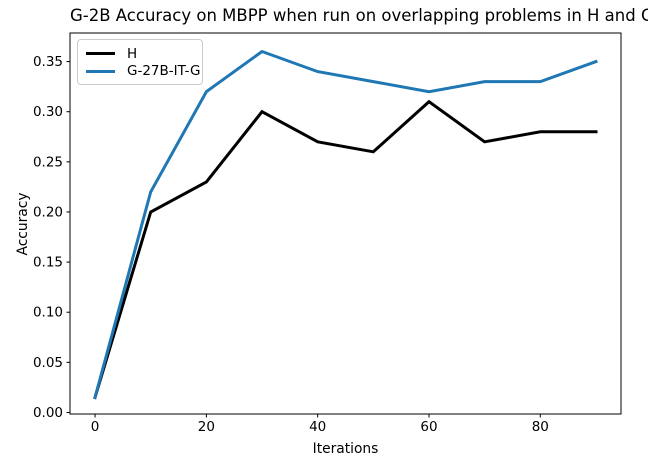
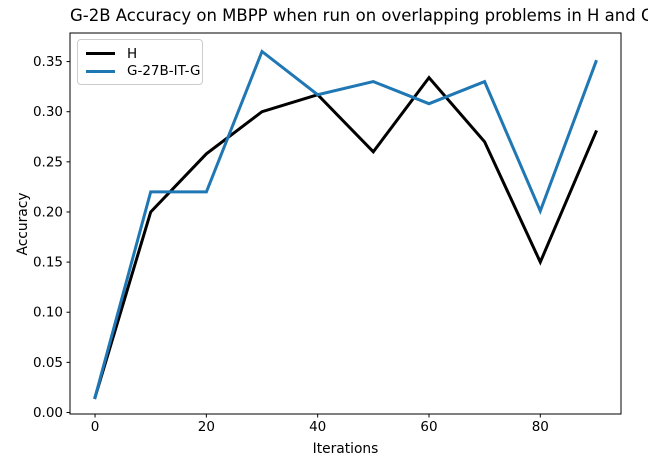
H/20: 0.230 -> 0.258
G-27B-IT-G/20: 0.320 -> 0.220
H/40: 0.270 -> 0.317
G-27B-IT-G/40: 0.340 -> 0.317
H/60: 0.310 -> 0.334
G-27B-IT-G/60: 0.320 -> 0.308
H/80: 0.280 -> 0.150
G-27B-IT-G/80: 0.330 -> 0.201
